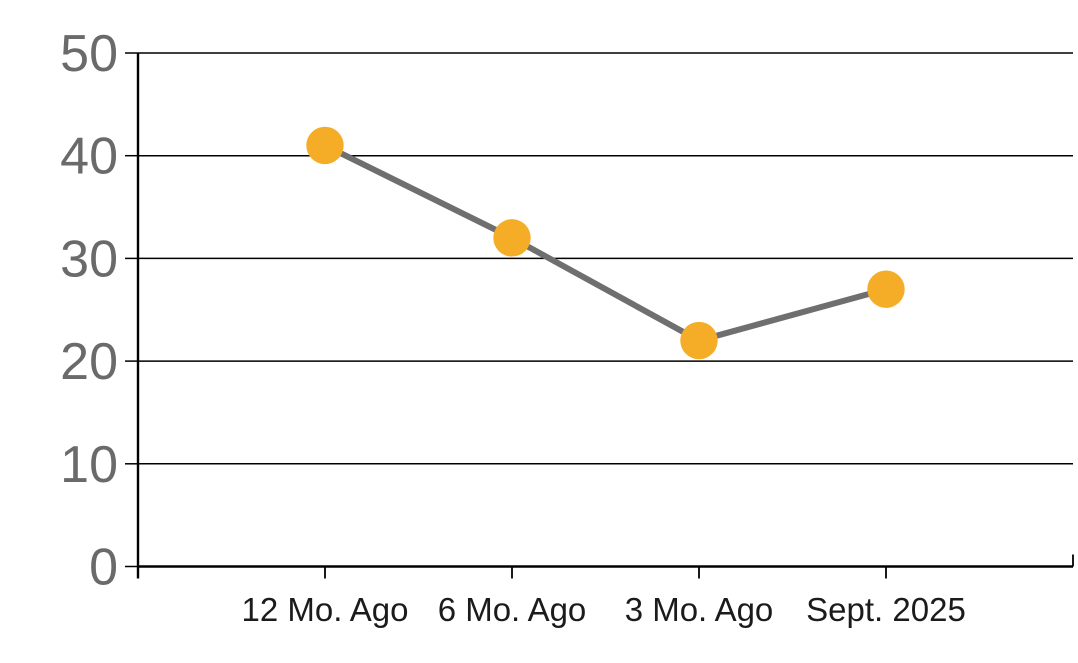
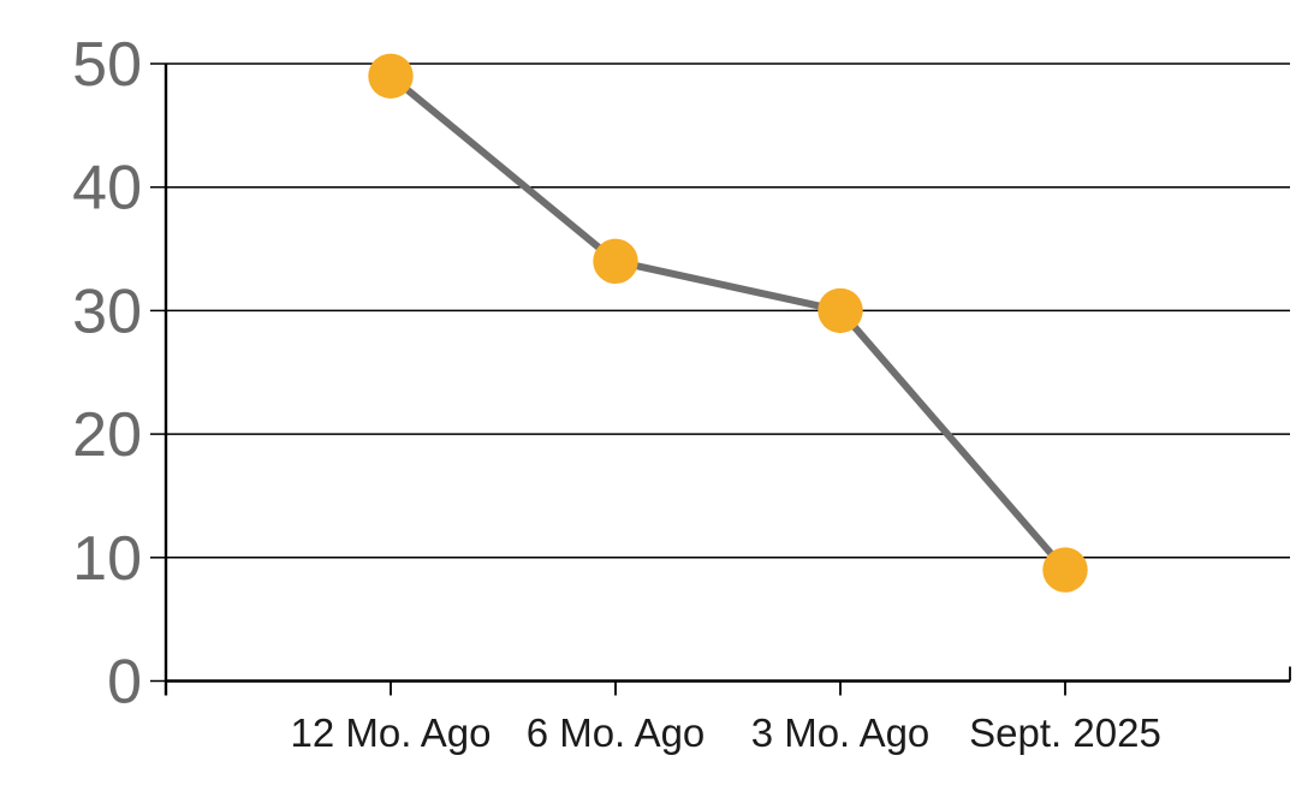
12 Mo. Ago: 41 -> 49
6 Mo. Ago: 32 -> 34
3 Mo. Ago: 22 -> 30
Sept. 2025: 27 -> 9
